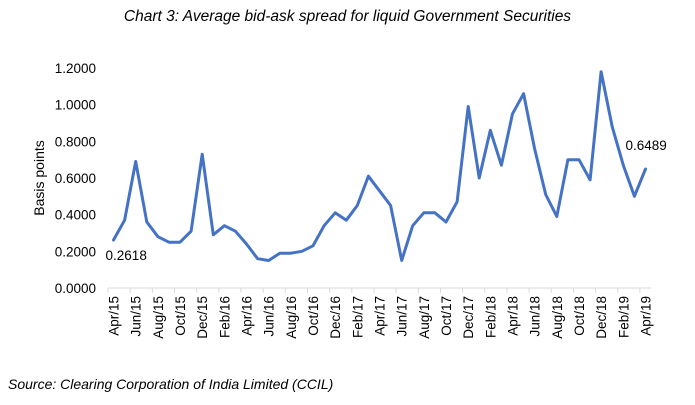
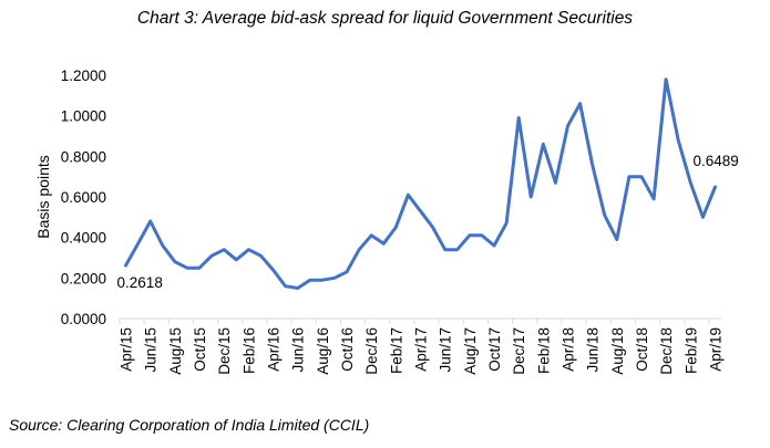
Jun/15: 0.69 -> 0.48
Dec/15: 0.73 -> 0.34
Jun/17: 0.15 -> 0.34
